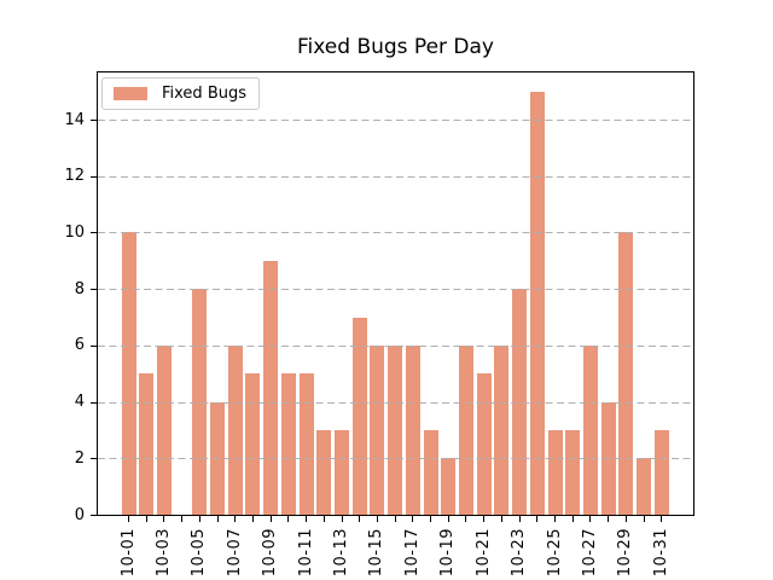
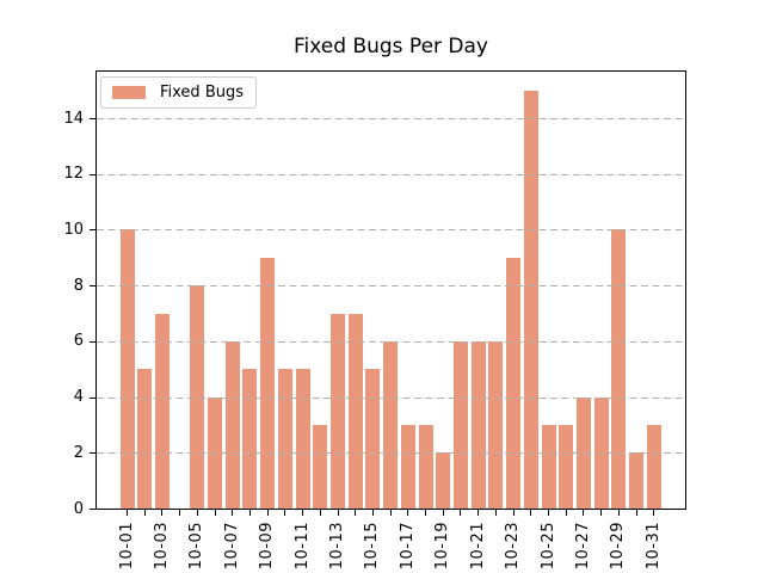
10-03: 6 -> 7
10-13: 3 -> 7
10-15: 6 -> 5
10-17: 6 -> 3
10-21: 5 -> 6
10-23: 8 -> 9
10-27: 6 -> 4
